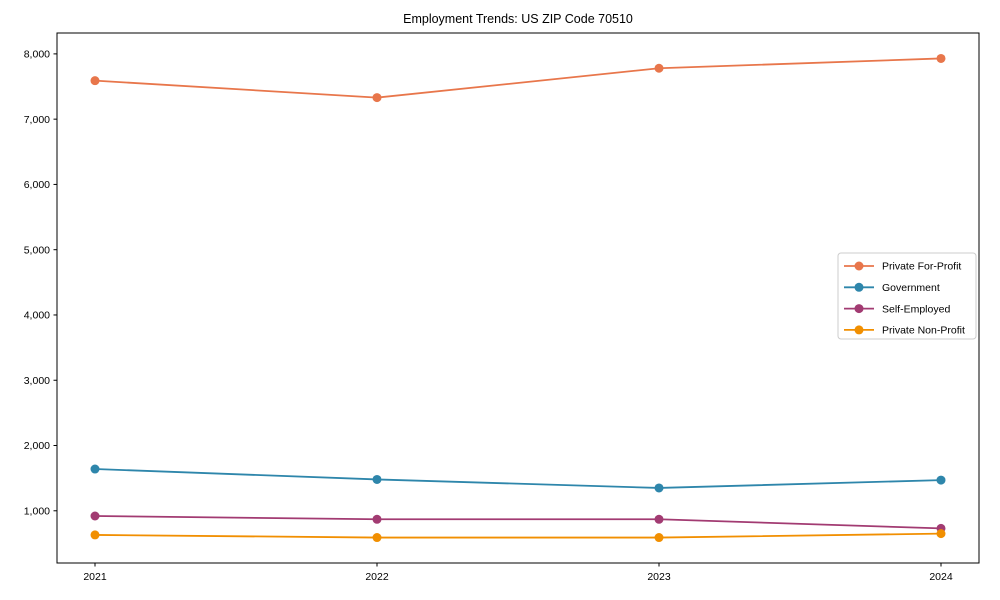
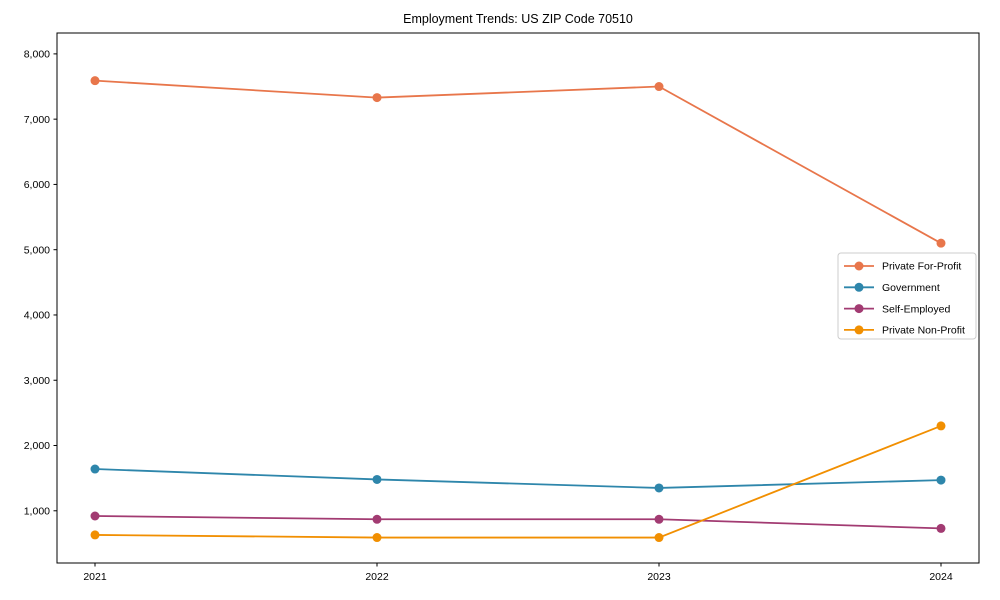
Private For-Profit/2023: 7800 -> 7500
Private For-Profit/2024: 7900 -> 5100
Private Non-Profit/2024: 600 -> 2300
